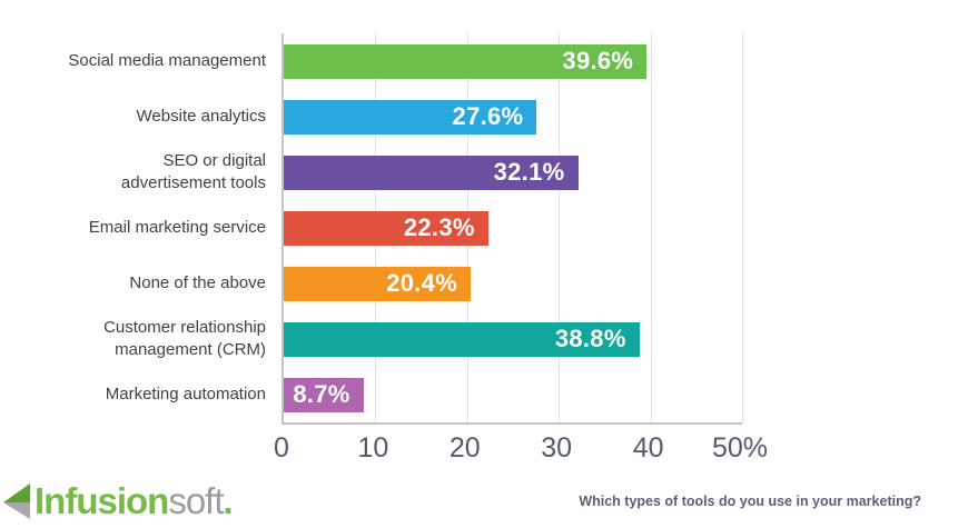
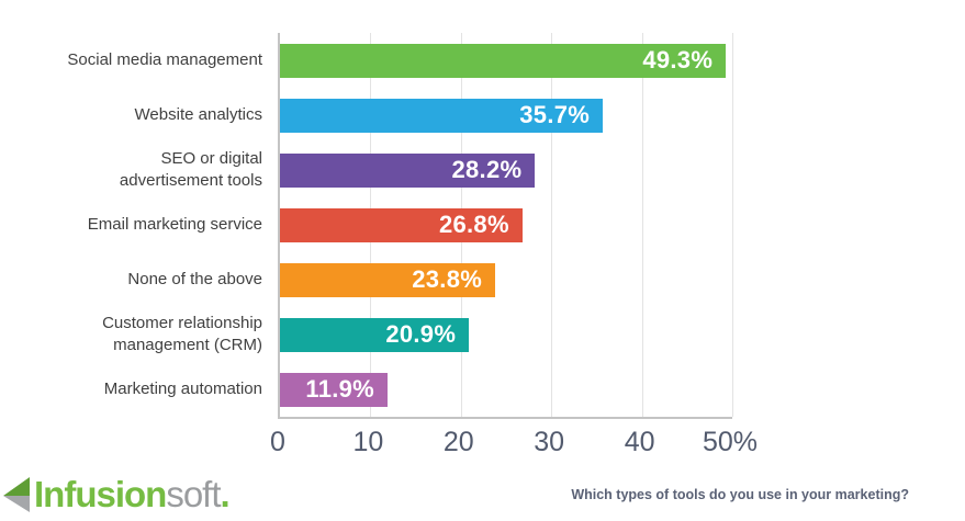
Social media management: 39.6% -> 49.3%
Website analytics: 27.6% -> 35.7%
SEO or digital advertisement tools: 32.1% -> 28.2%
Email marketing service: 22.3% -> 26.8%
None of the above: 20.4% -> 23.8%
Customer relationship management (CRM): 38.8% -> 20.9%
Marketing automation: 8.7% -> 11.9%
